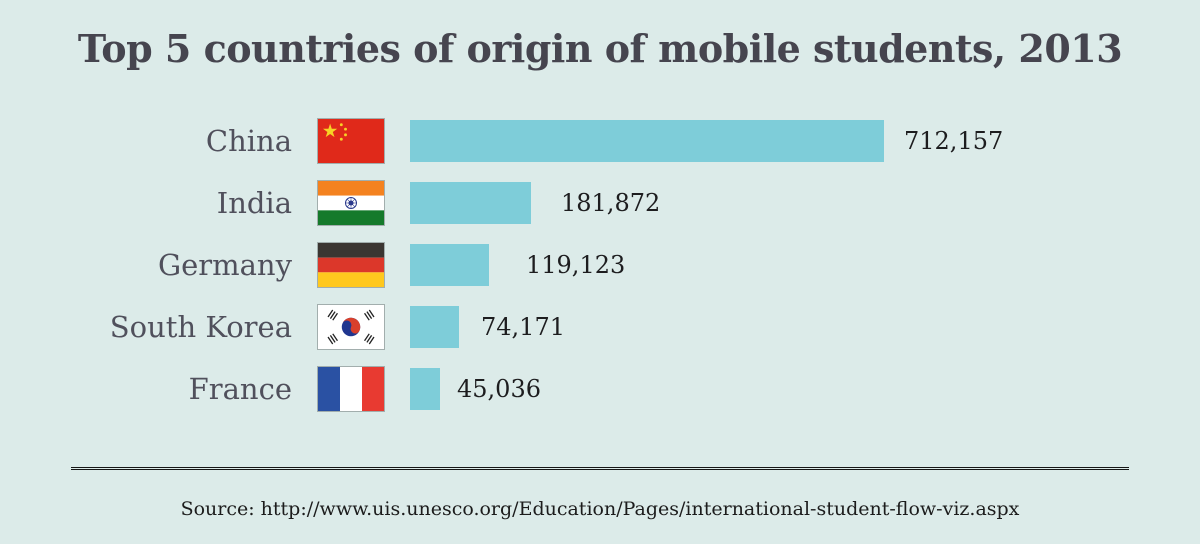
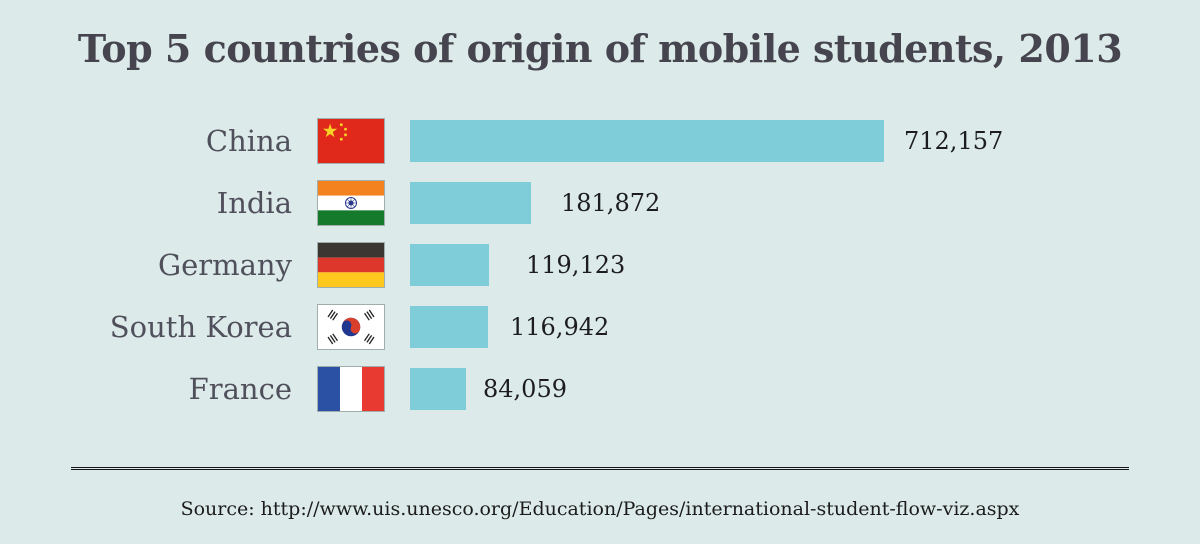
South Korea: 74,171 -> 116,942
France: 45,036 -> 84,059
